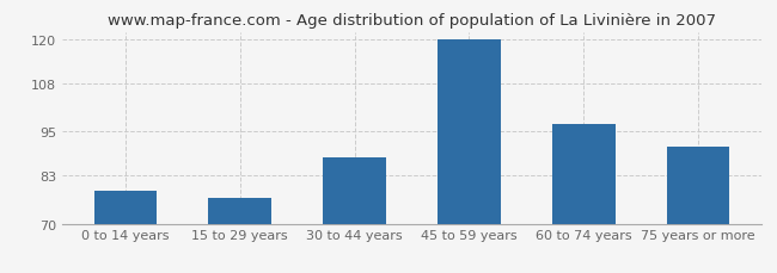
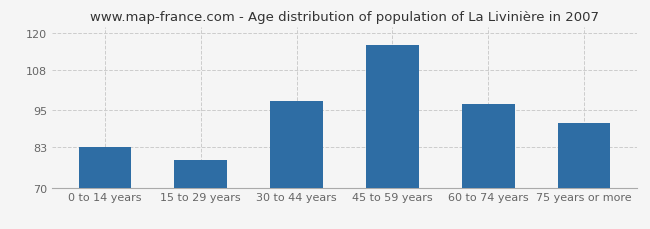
0 to 14 years: 79 -> 83
15 to 29 years: 77 -> 79
30 to 44 years: 88 -> 98
45 to 59 years: 120 -> 116
